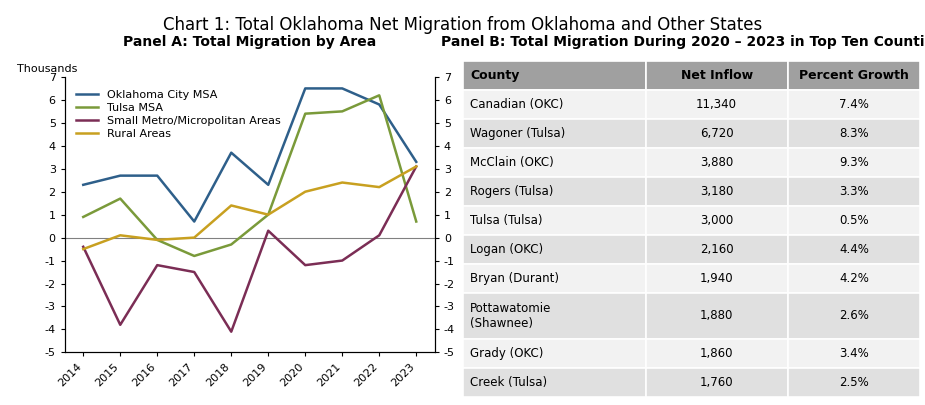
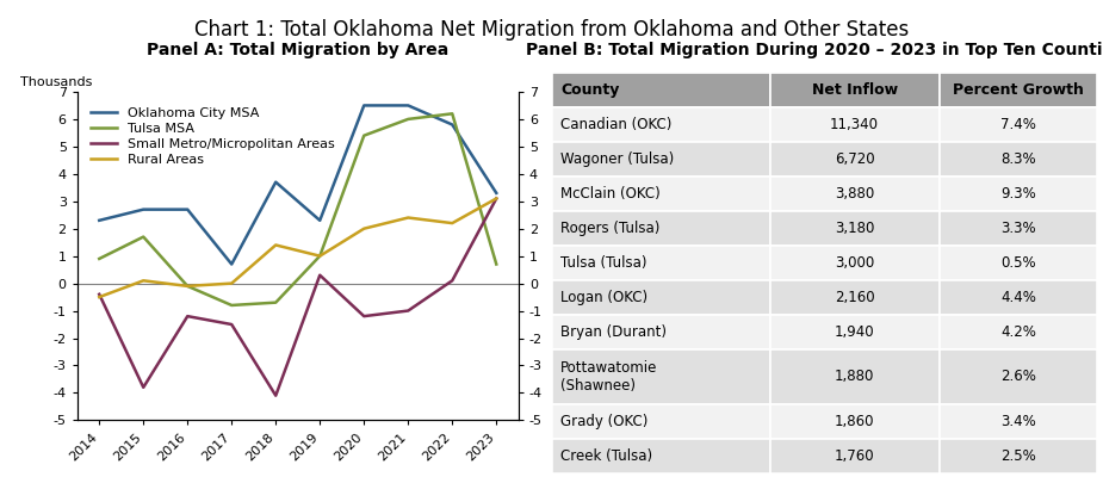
Tulsa MSA/2018: -0.3 -> -0.7
Tulsa MSA/2021: 5.5 -> 6.0
